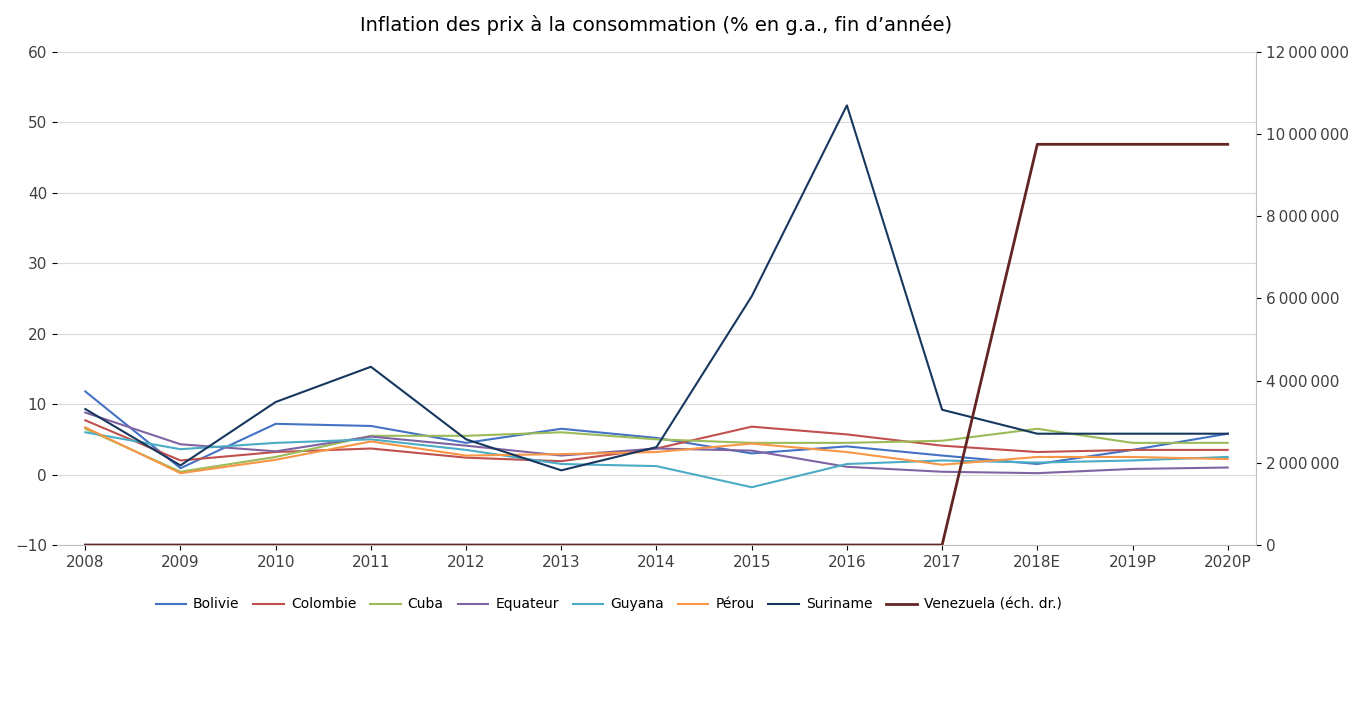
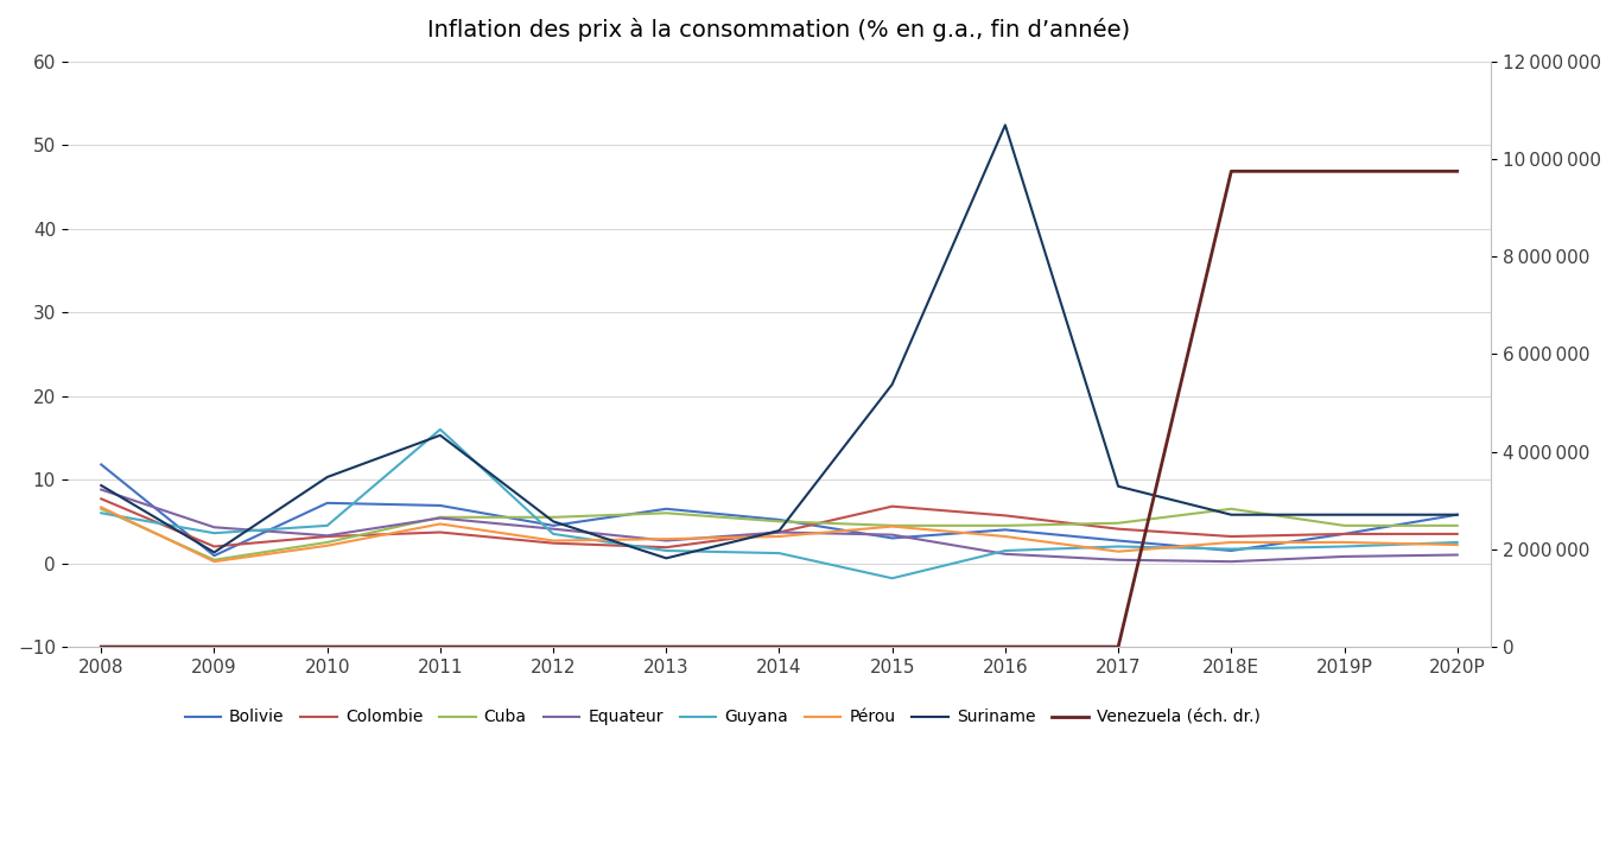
Guyana/2011: 5.0 -> 16.0
Suriname/2015: 25.3 -> 21.4
